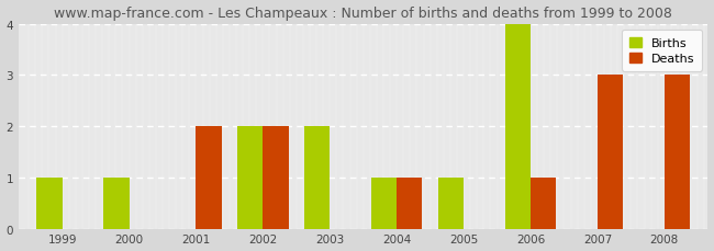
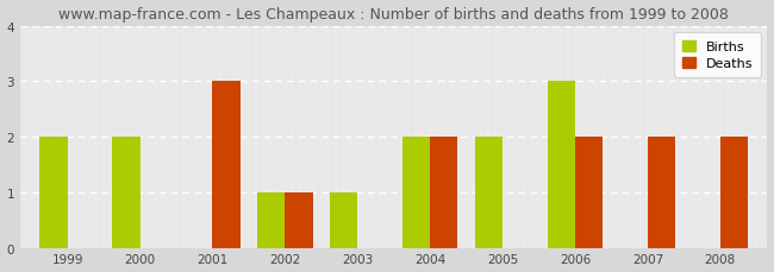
Births/1999: 1 -> 2
Births/2000: 1 -> 2
Deaths/2001: 2 -> 3
Births/2002: 2 -> 1
Deaths/2002: 2 -> 1
Births/2003: 2 -> 1
Births/2004: 1 -> 2
Deaths/2004: 1 -> 2
Births/2005: 1 -> 2
Births/2006: 4 -> 3
Deaths/2006: 1 -> 2
Deaths/2007: 3 -> 2
Deaths/2008: 3 -> 2
